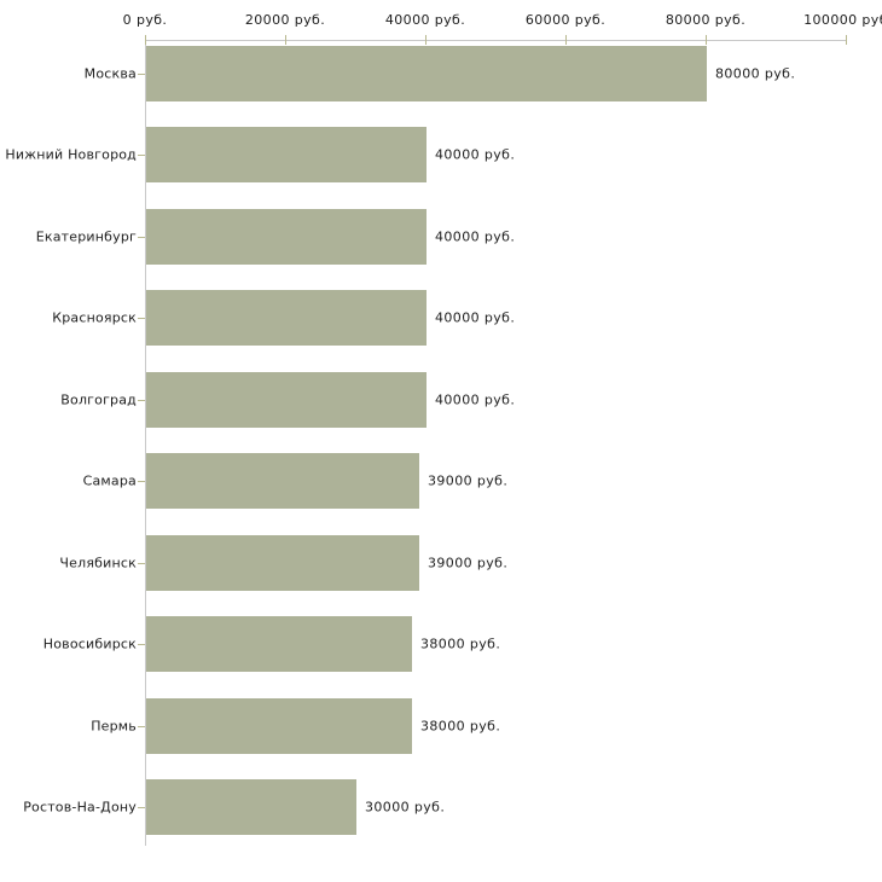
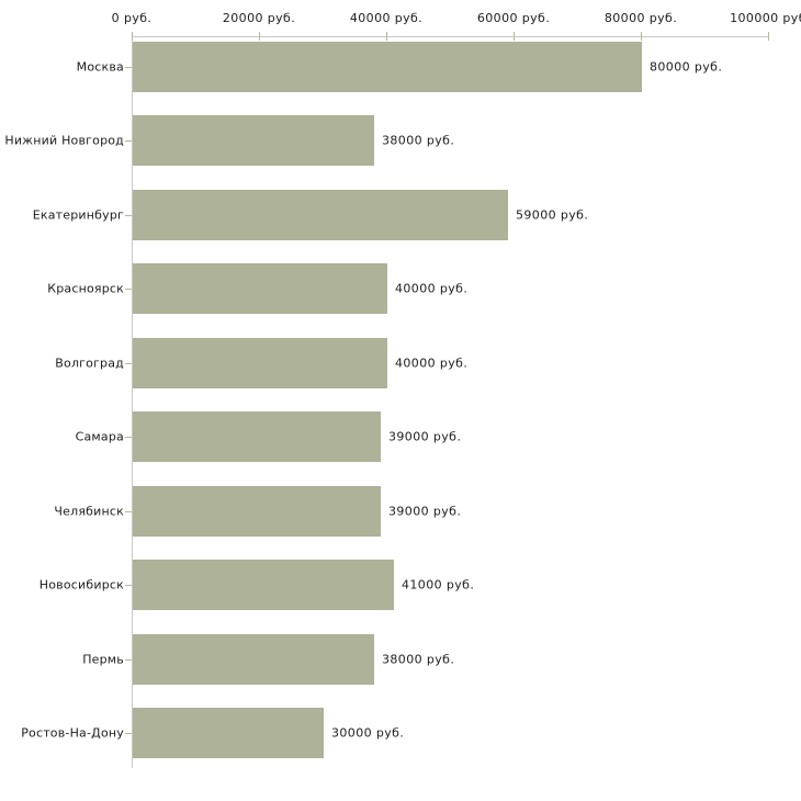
Нижний Новгород: 40000 -> 38000
Екатеринбург: 40000 -> 59000
Новосибирск: 38000 -> 41000
